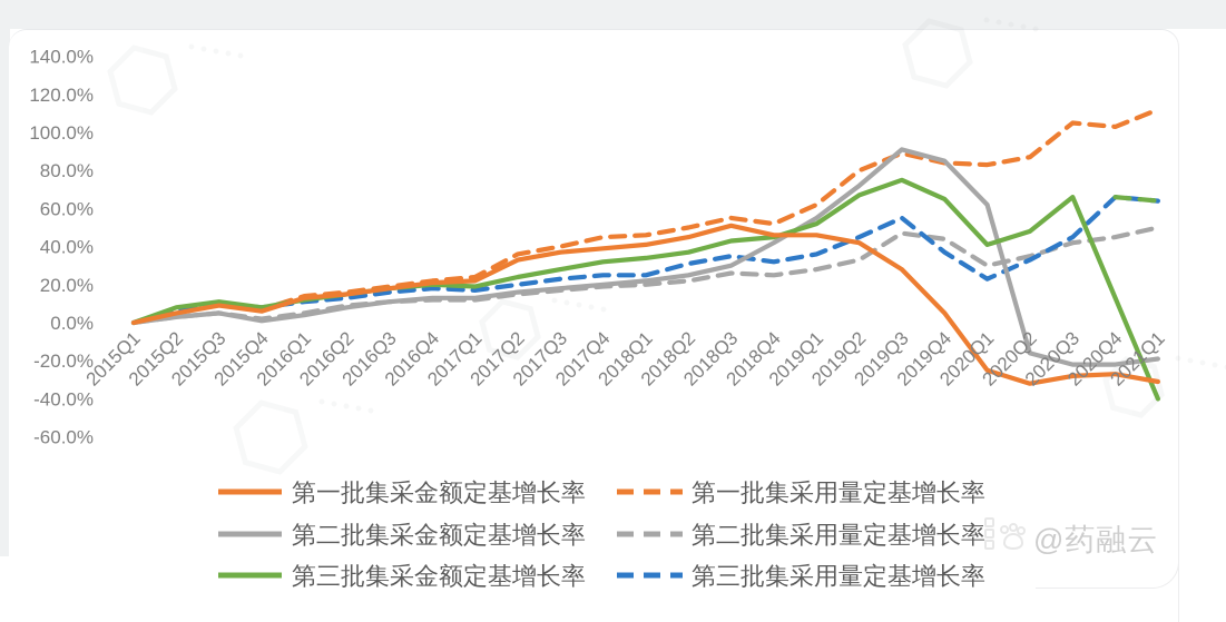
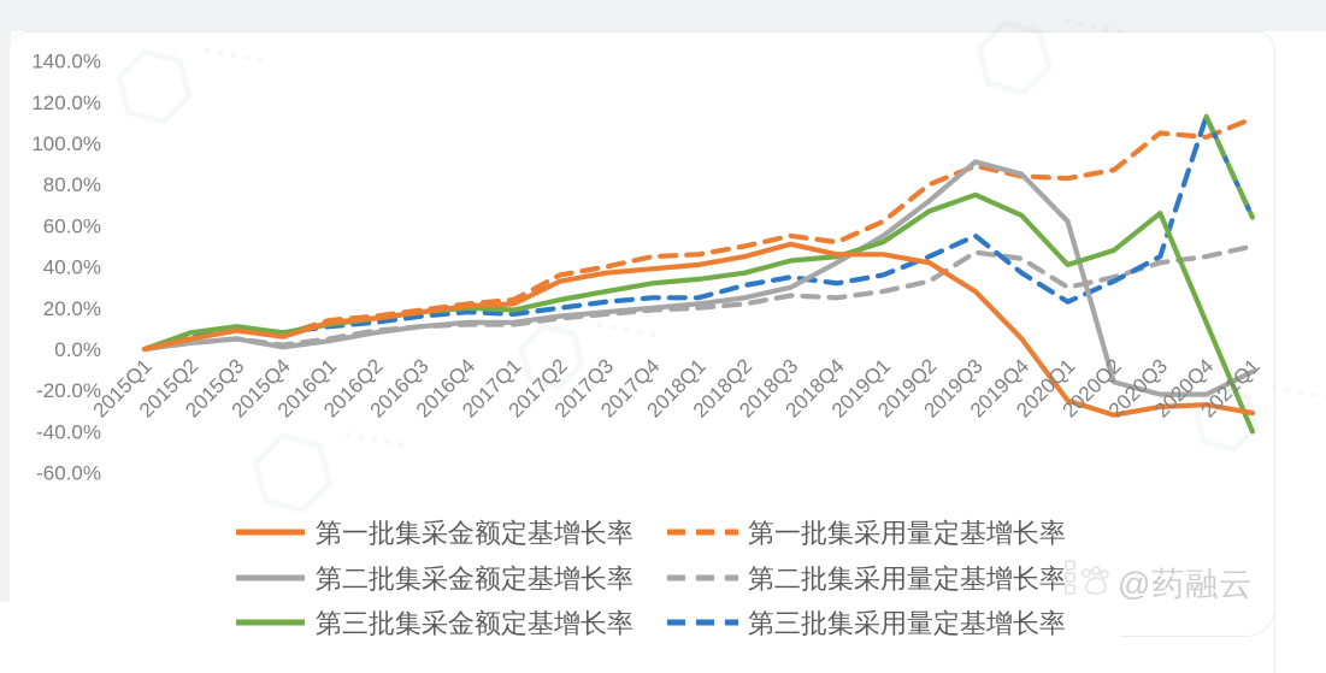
第三批集采用量定基增长率/2020Q4: 66% -> 113%
第二批集采金额定基增长率/2021Q1: -19% -> -11%
